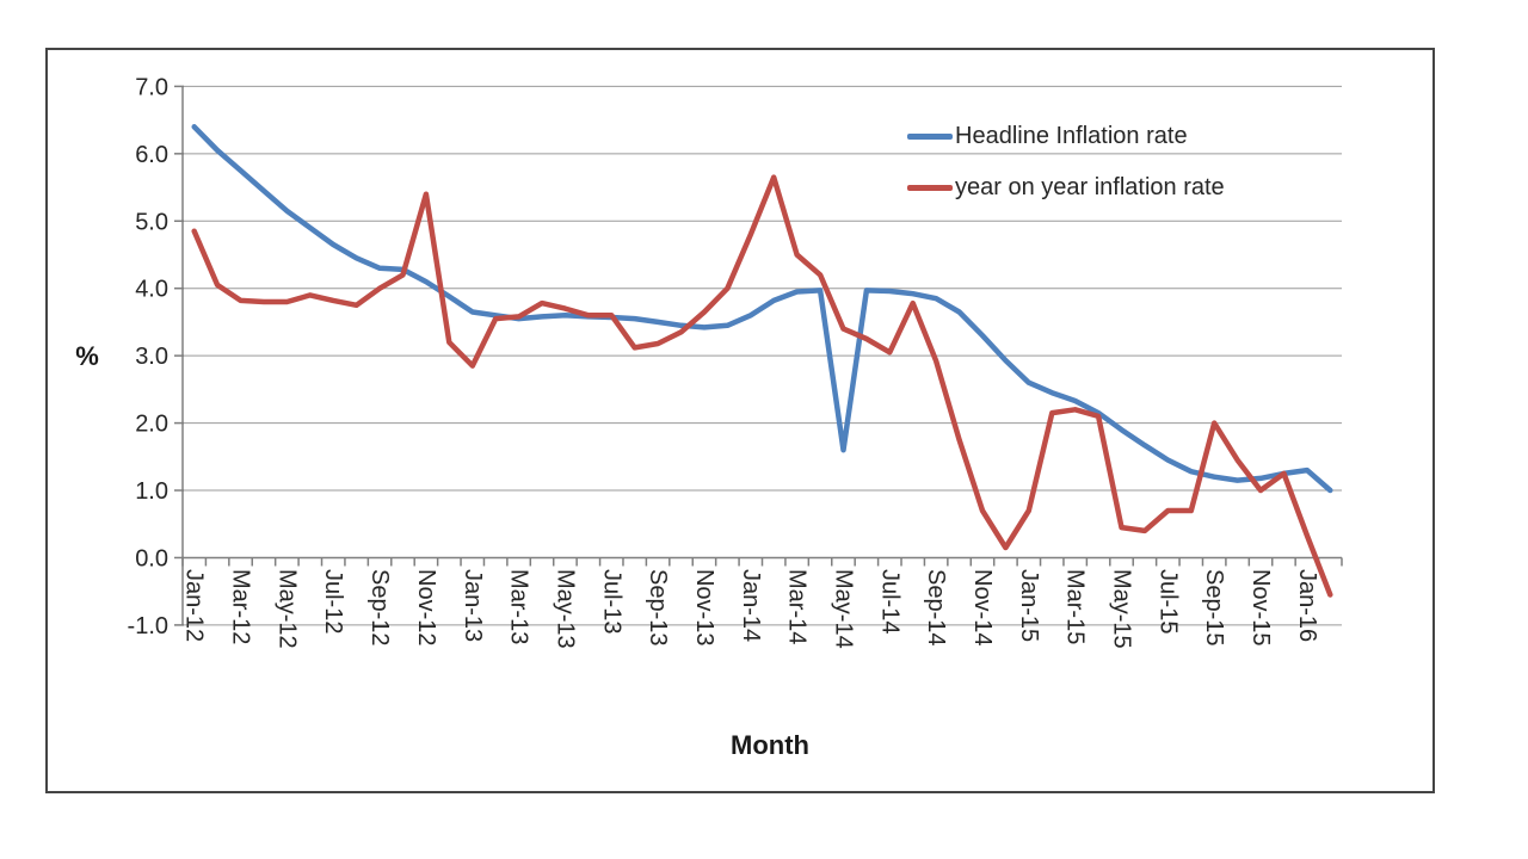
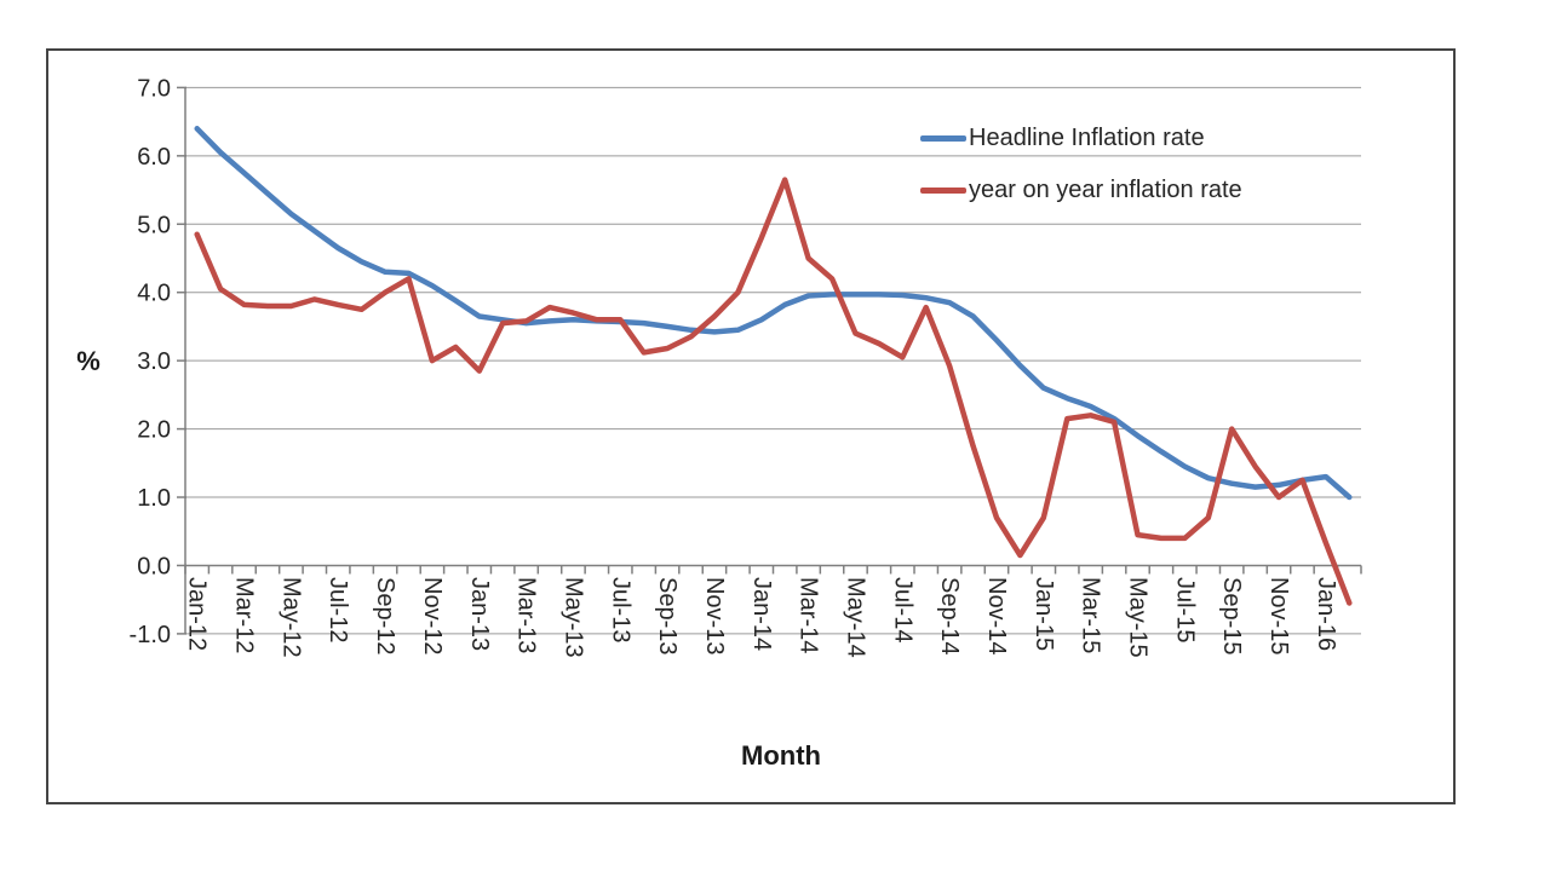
year on year inflation rate/Nov-12: 5.4 -> 3.0
Headline Inflation rate/May-14: 1.6 -> 4.0
year on year inflation rate/Jul-15: 0.7 -> 0.4
